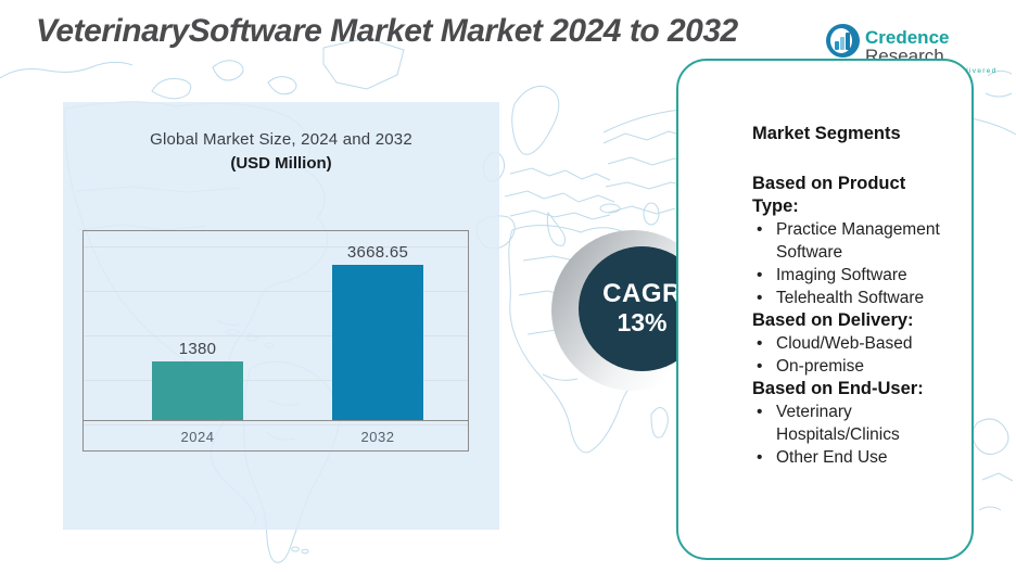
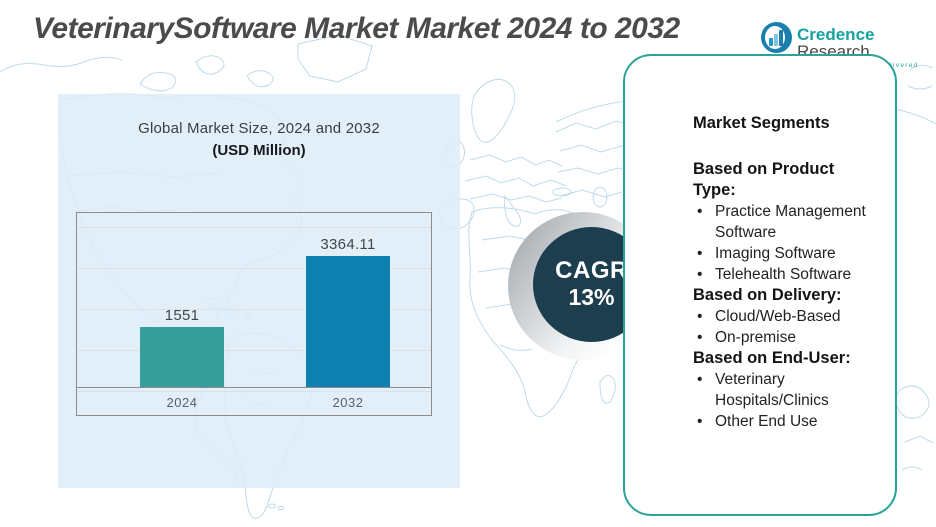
2024: 1380 -> 1551
2032: 3668.65 -> 3364.11
